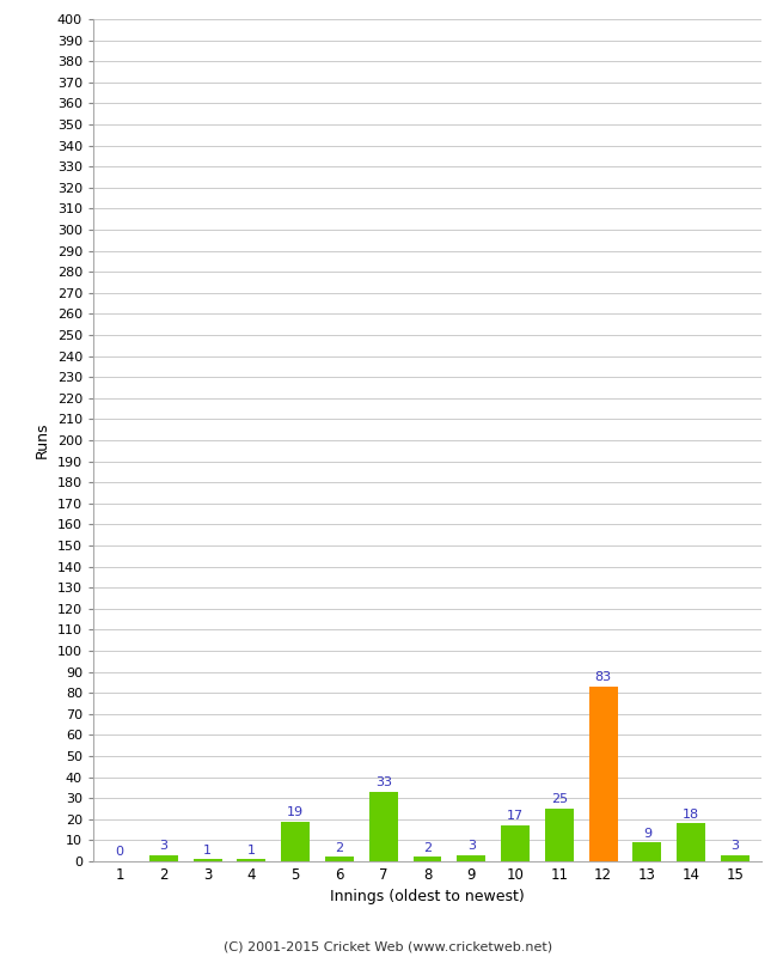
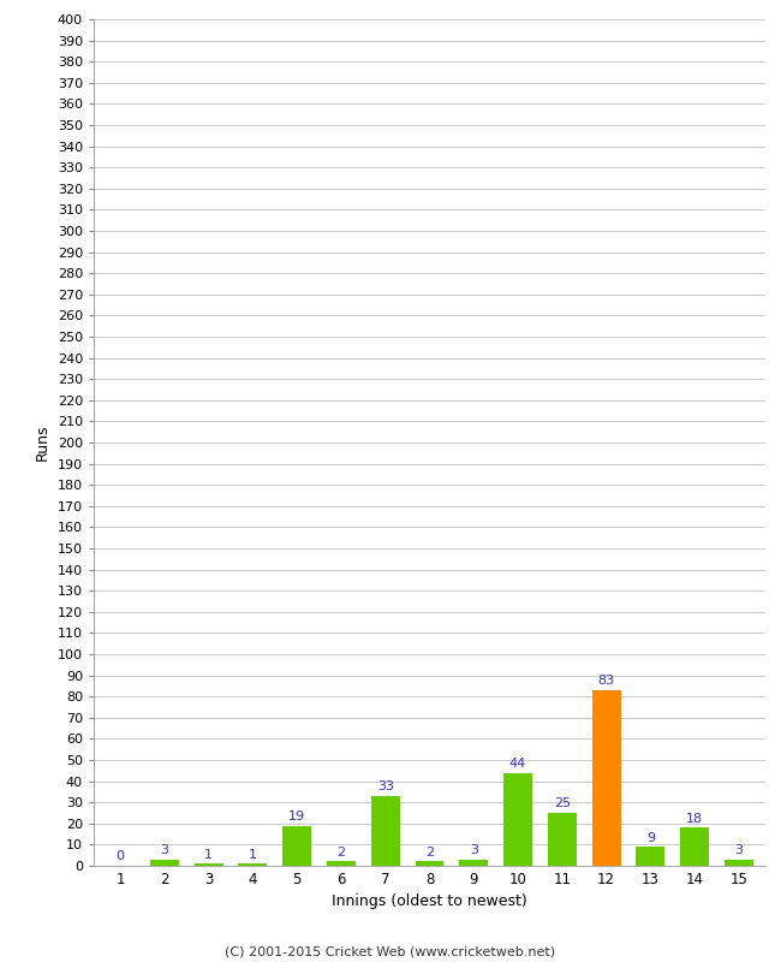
10: 17 -> 44
